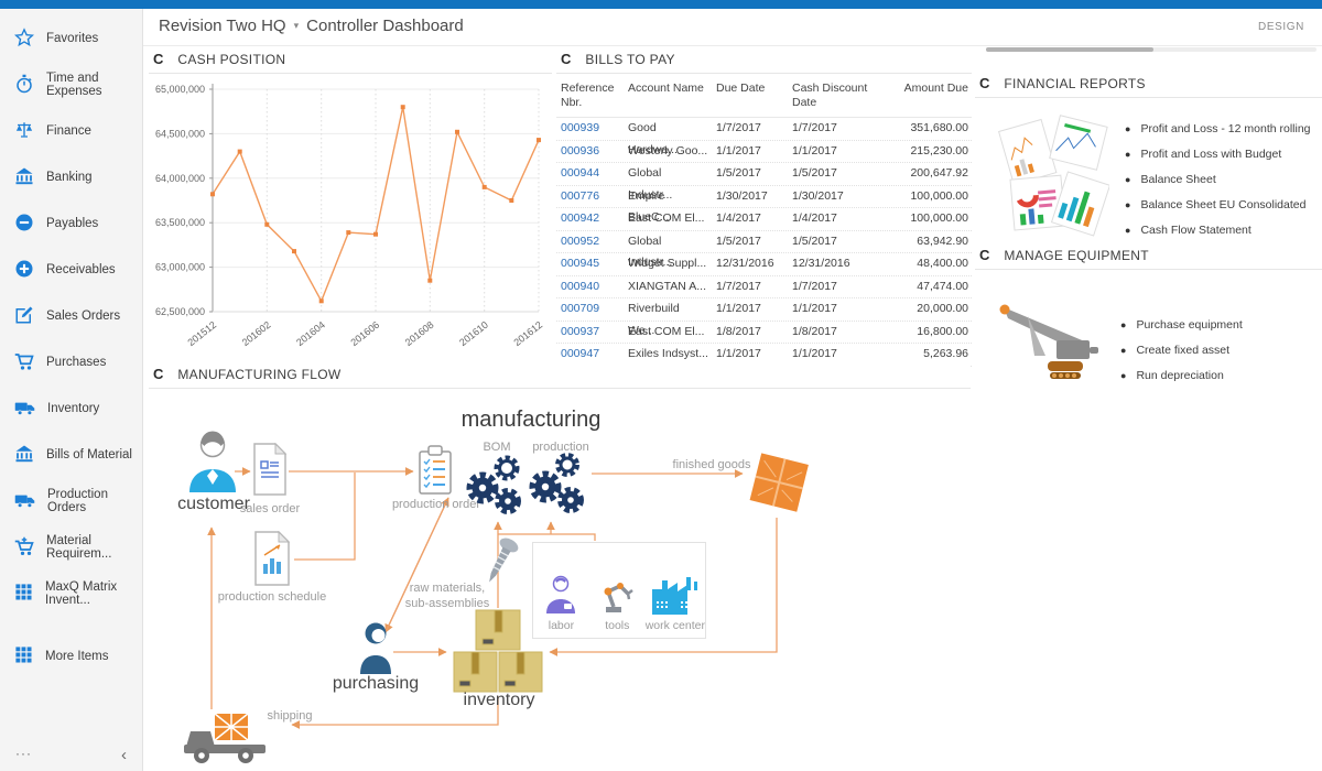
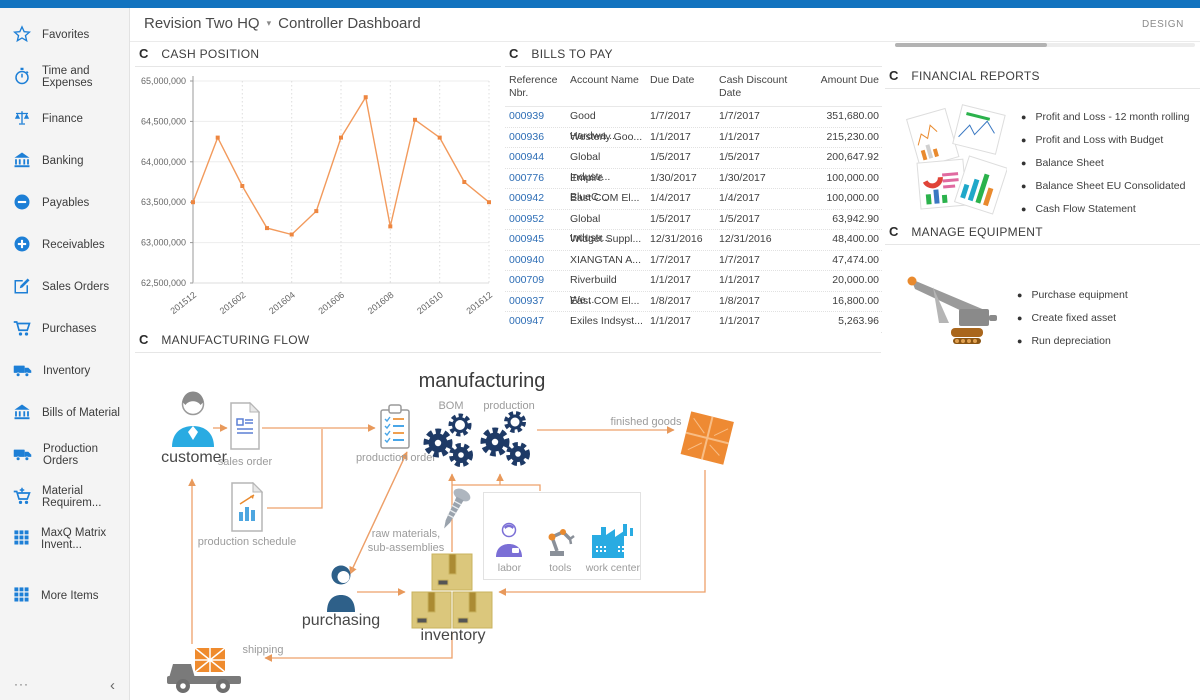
201512: 63800000 -> 63500000
201602: 63500000 -> 63700000
201604: 62600000 -> 63100000
201606: 63400000 -> 64300000
201608: 62800000 -> 63200000
201610: 63900000 -> 64300000
201612: 64400000 -> 63500000
